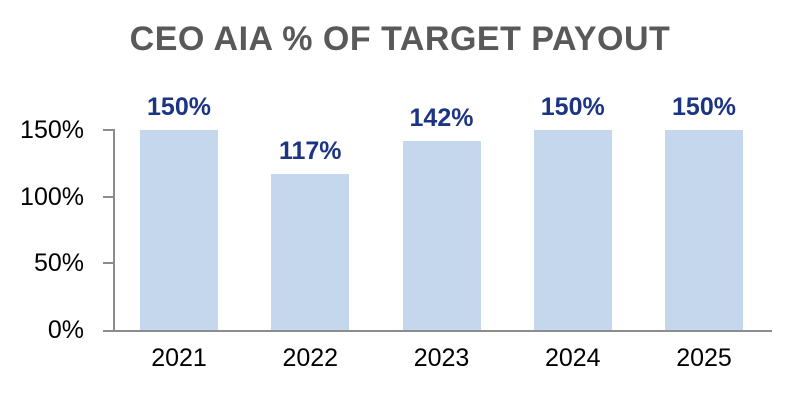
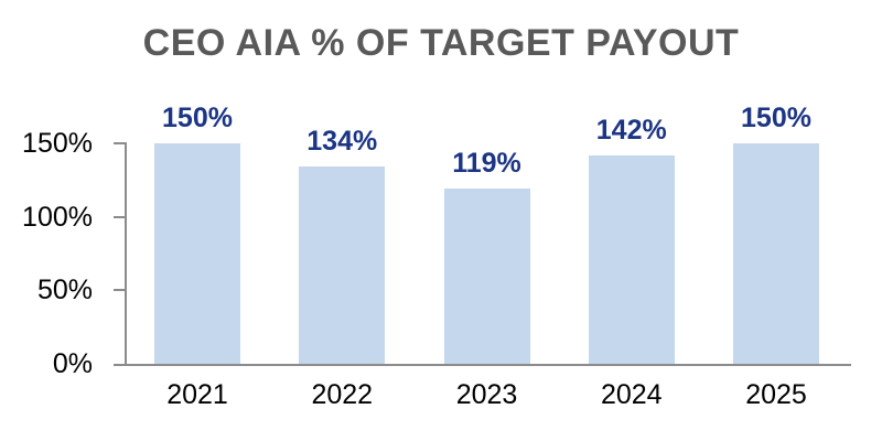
2022: 117% -> 134%
2023: 142% -> 119%
2024: 150% -> 142%
